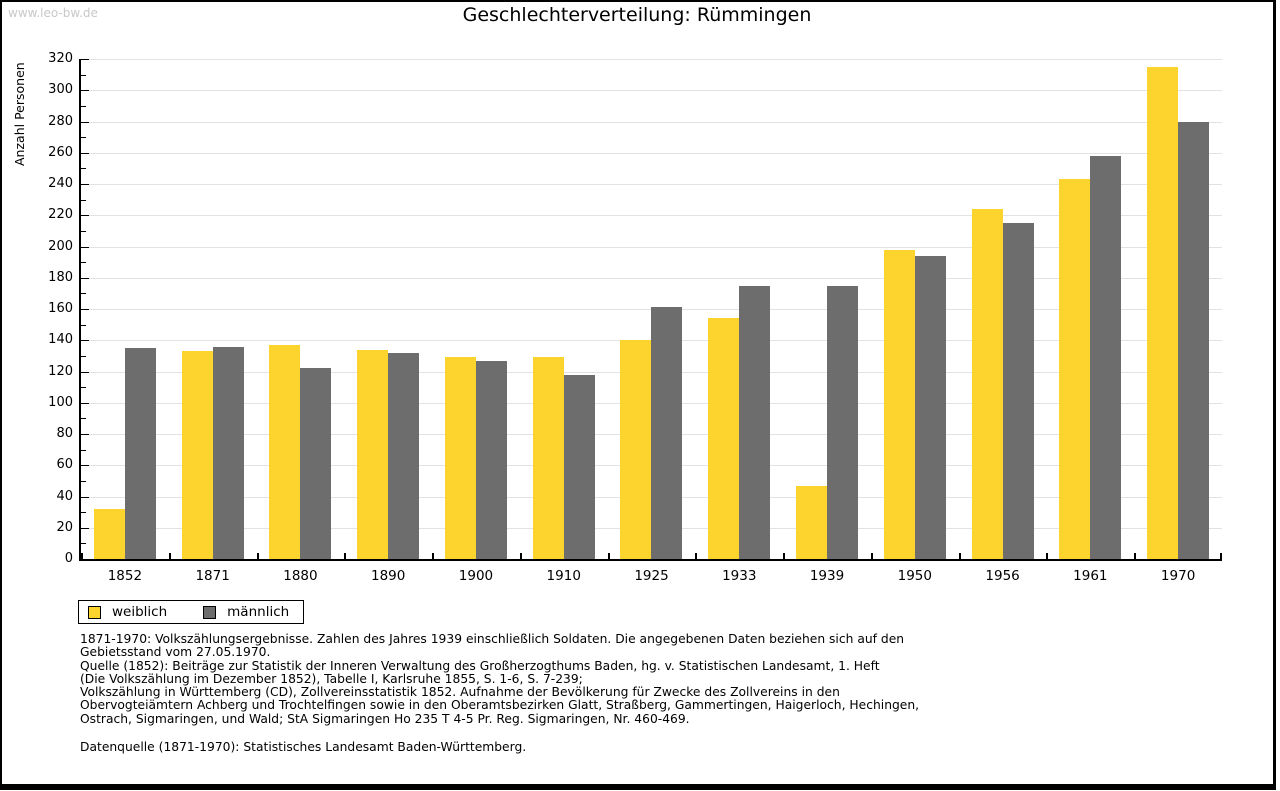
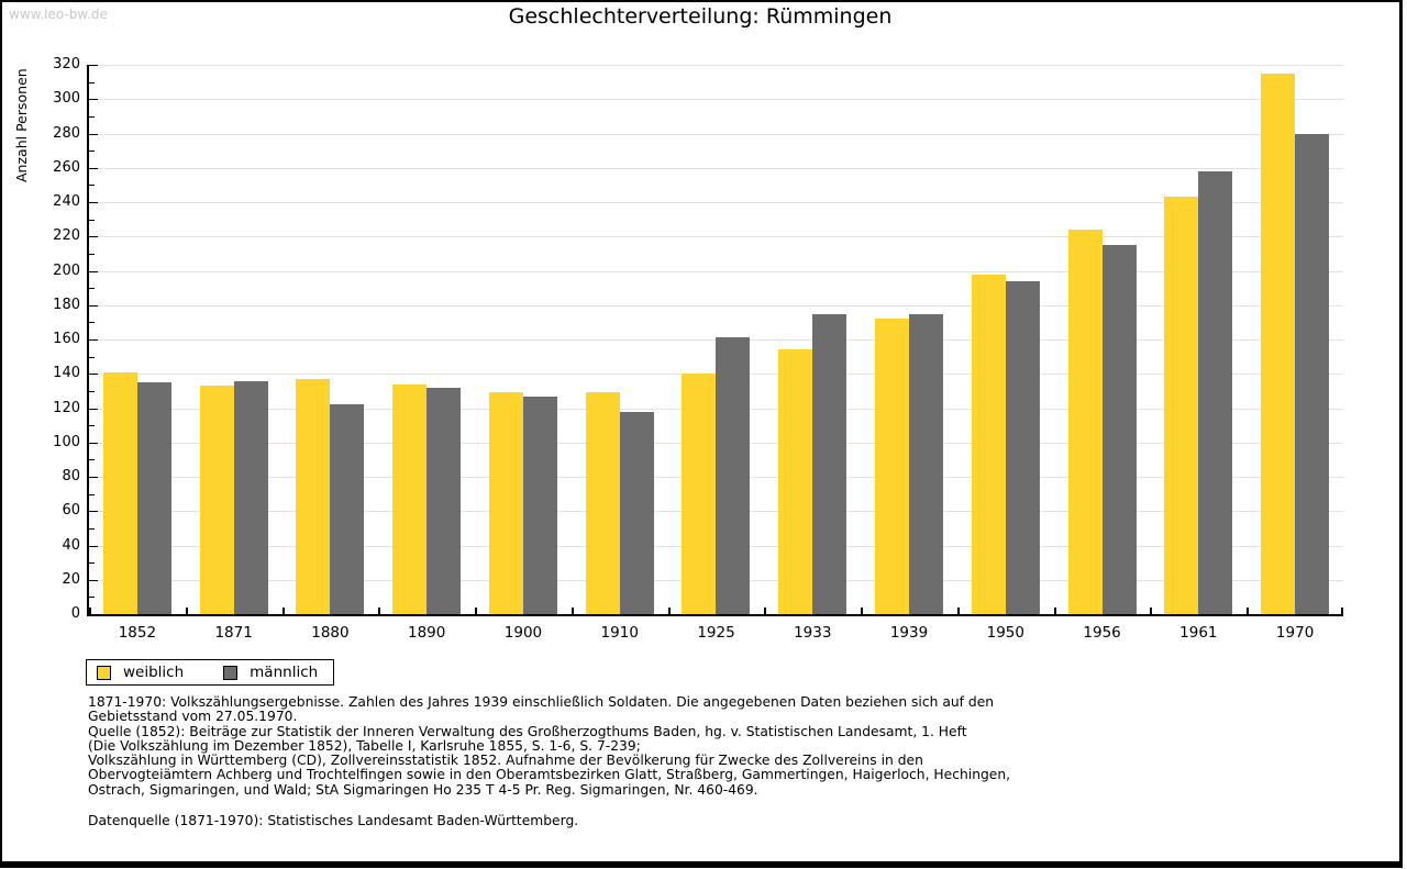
weiblich/1852: 32 -> 141
weiblich/1939: 47 -> 172
